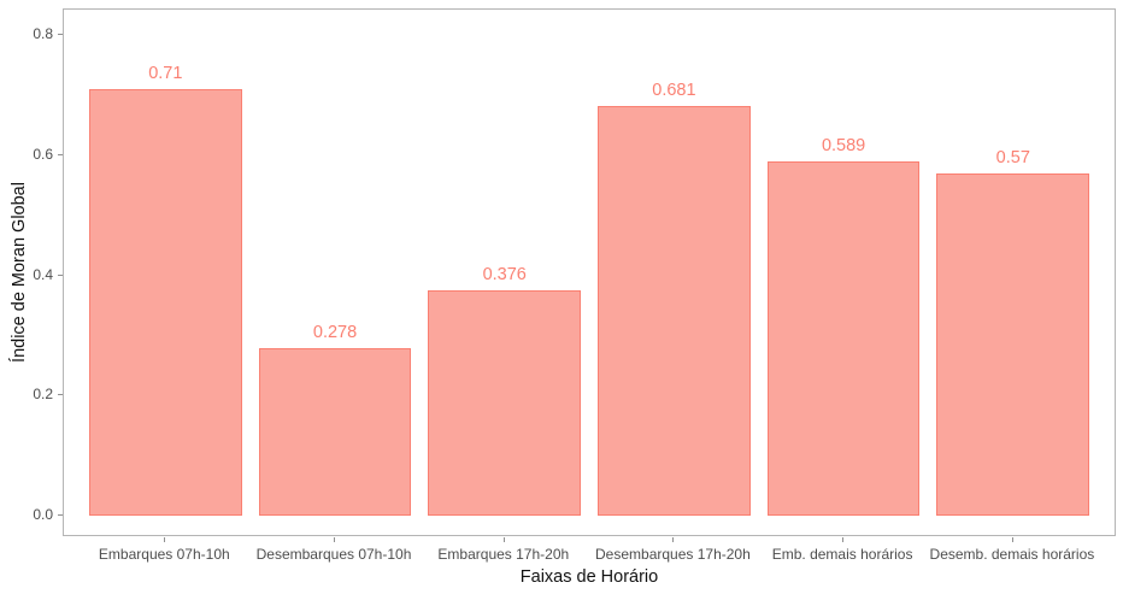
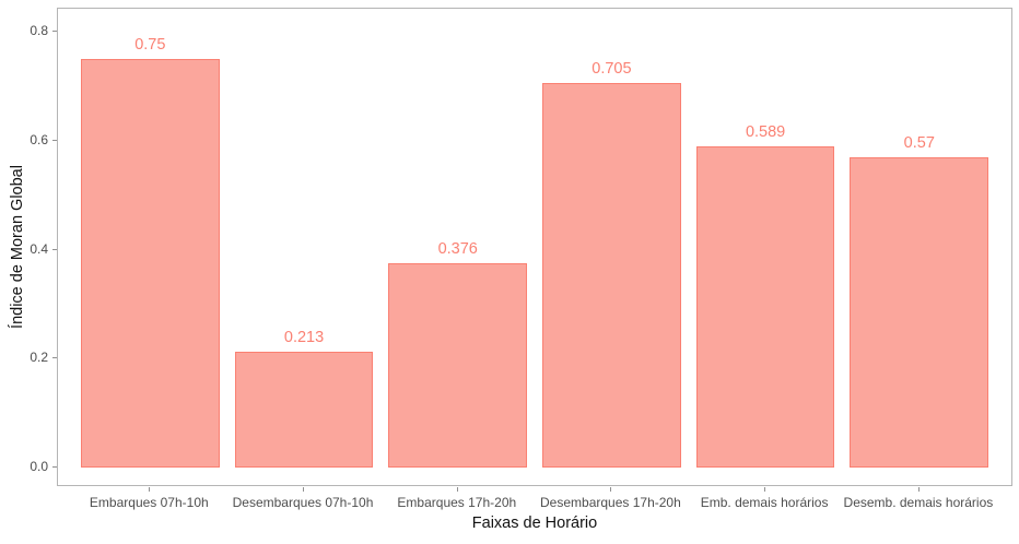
Embarques 07h-10h: 0.71 -> 0.75
Desembarques 07h-10h: 0.278 -> 0.213
Desembarques 17h-20h: 0.681 -> 0.705
